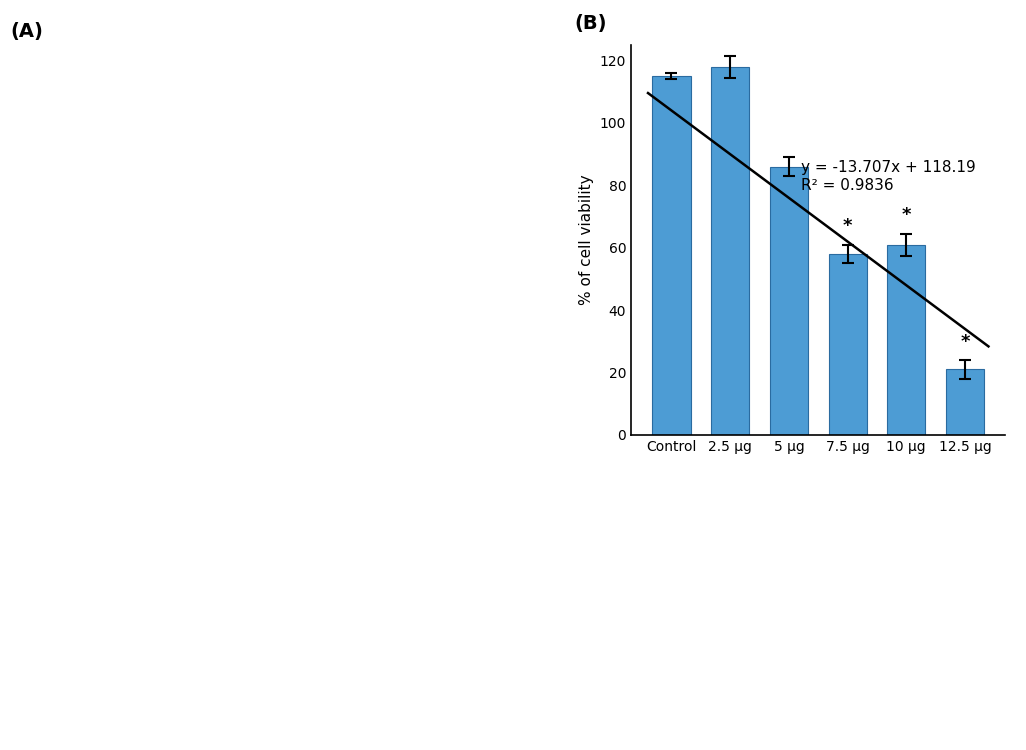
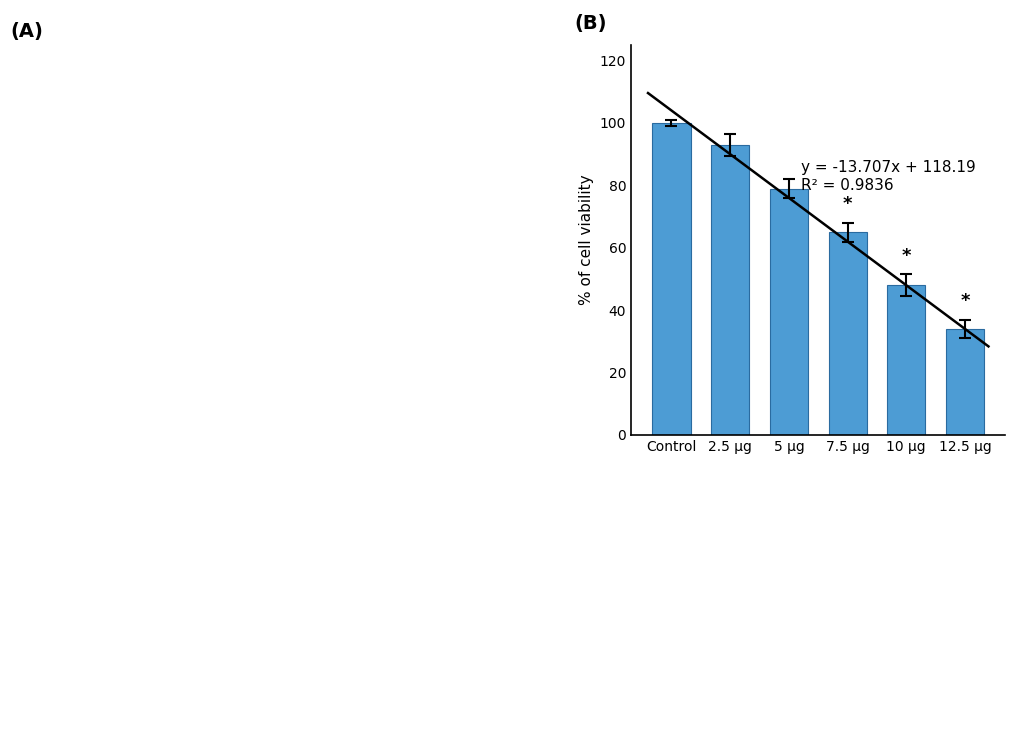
Control: 115 -> 100
2.5 μg: 118 -> 93
5 μg: 86 -> 79
7.5 μg: 58 -> 65
10 μg: 61 -> 48
12.5 μg: 21 -> 34
